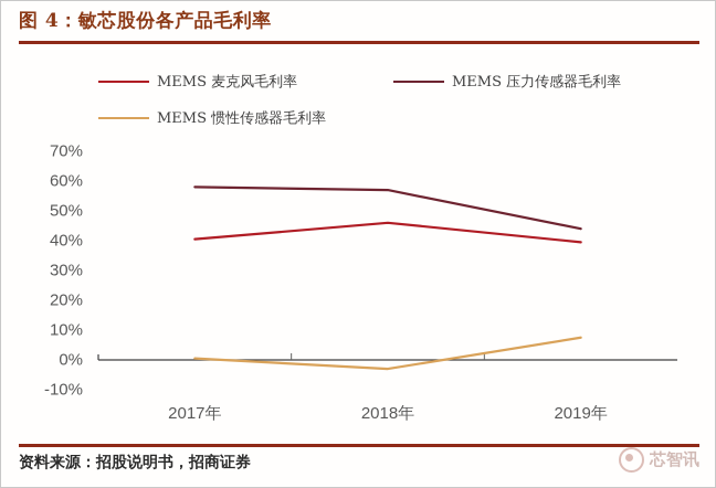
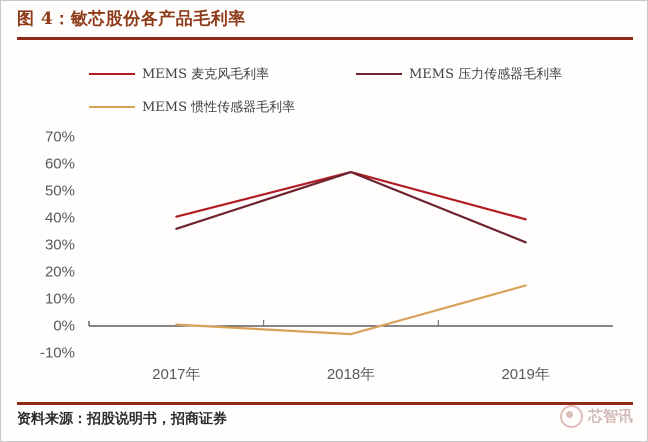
MEMS 压力传感器毛利率/2017年: 58% -> 36%
MEMS 麦克风毛利率/2018年: 46% -> 57%
MEMS 压力传感器毛利率/2019年: 44% -> 31%
MEMS 惯性传感器毛利率/2019年: 8% -> 15%
